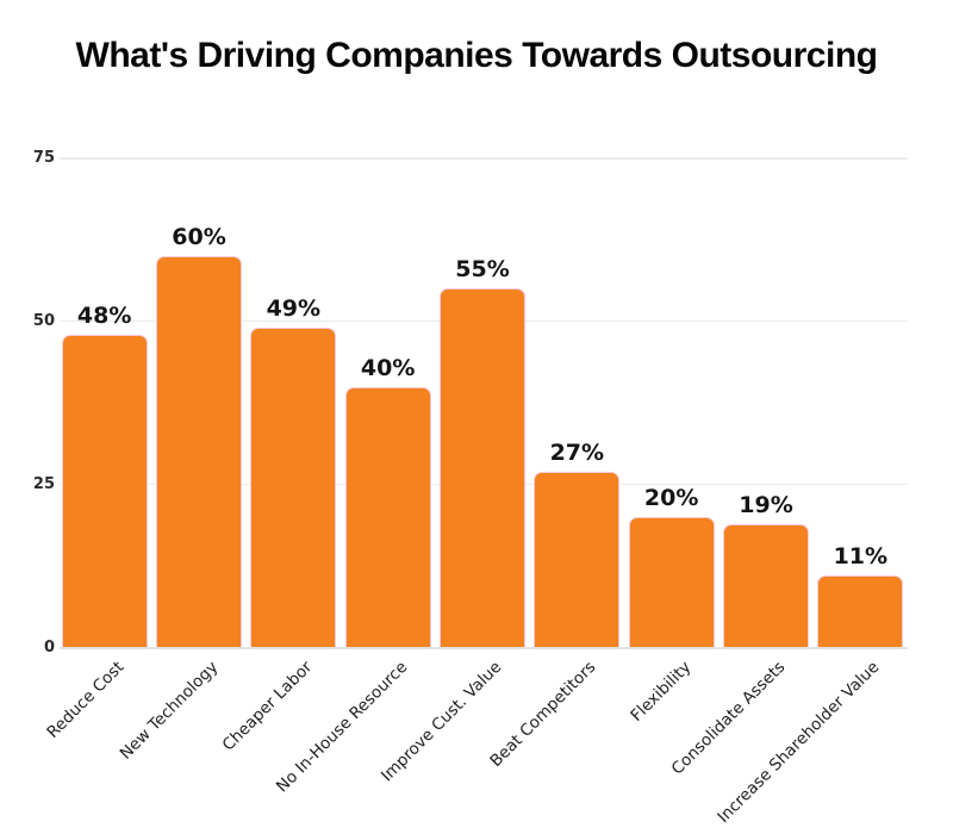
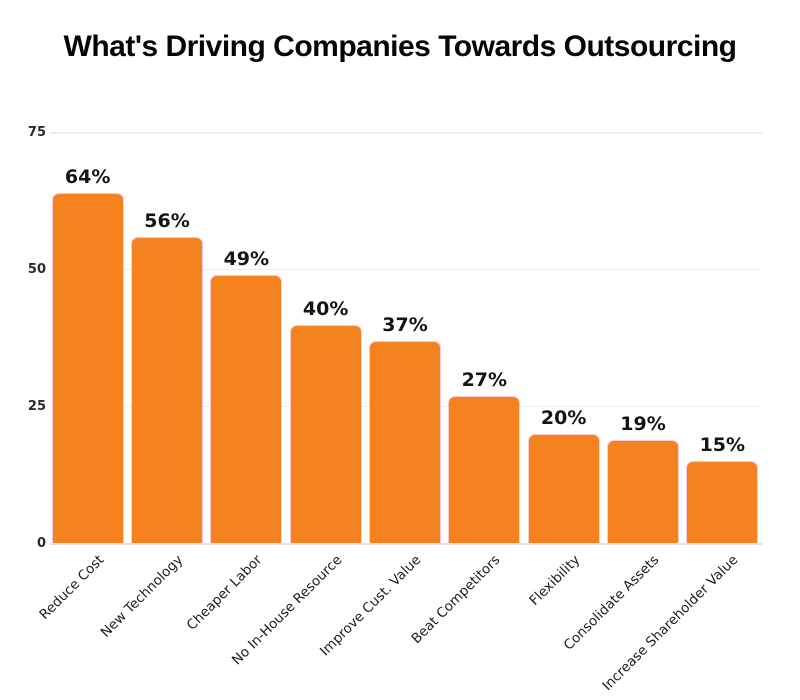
Reduce Cost: 48% -> 64%
New Technology: 60% -> 56%
Improve Cust. Value: 55% -> 37%
Increase Shareholder Value: 11% -> 15%
